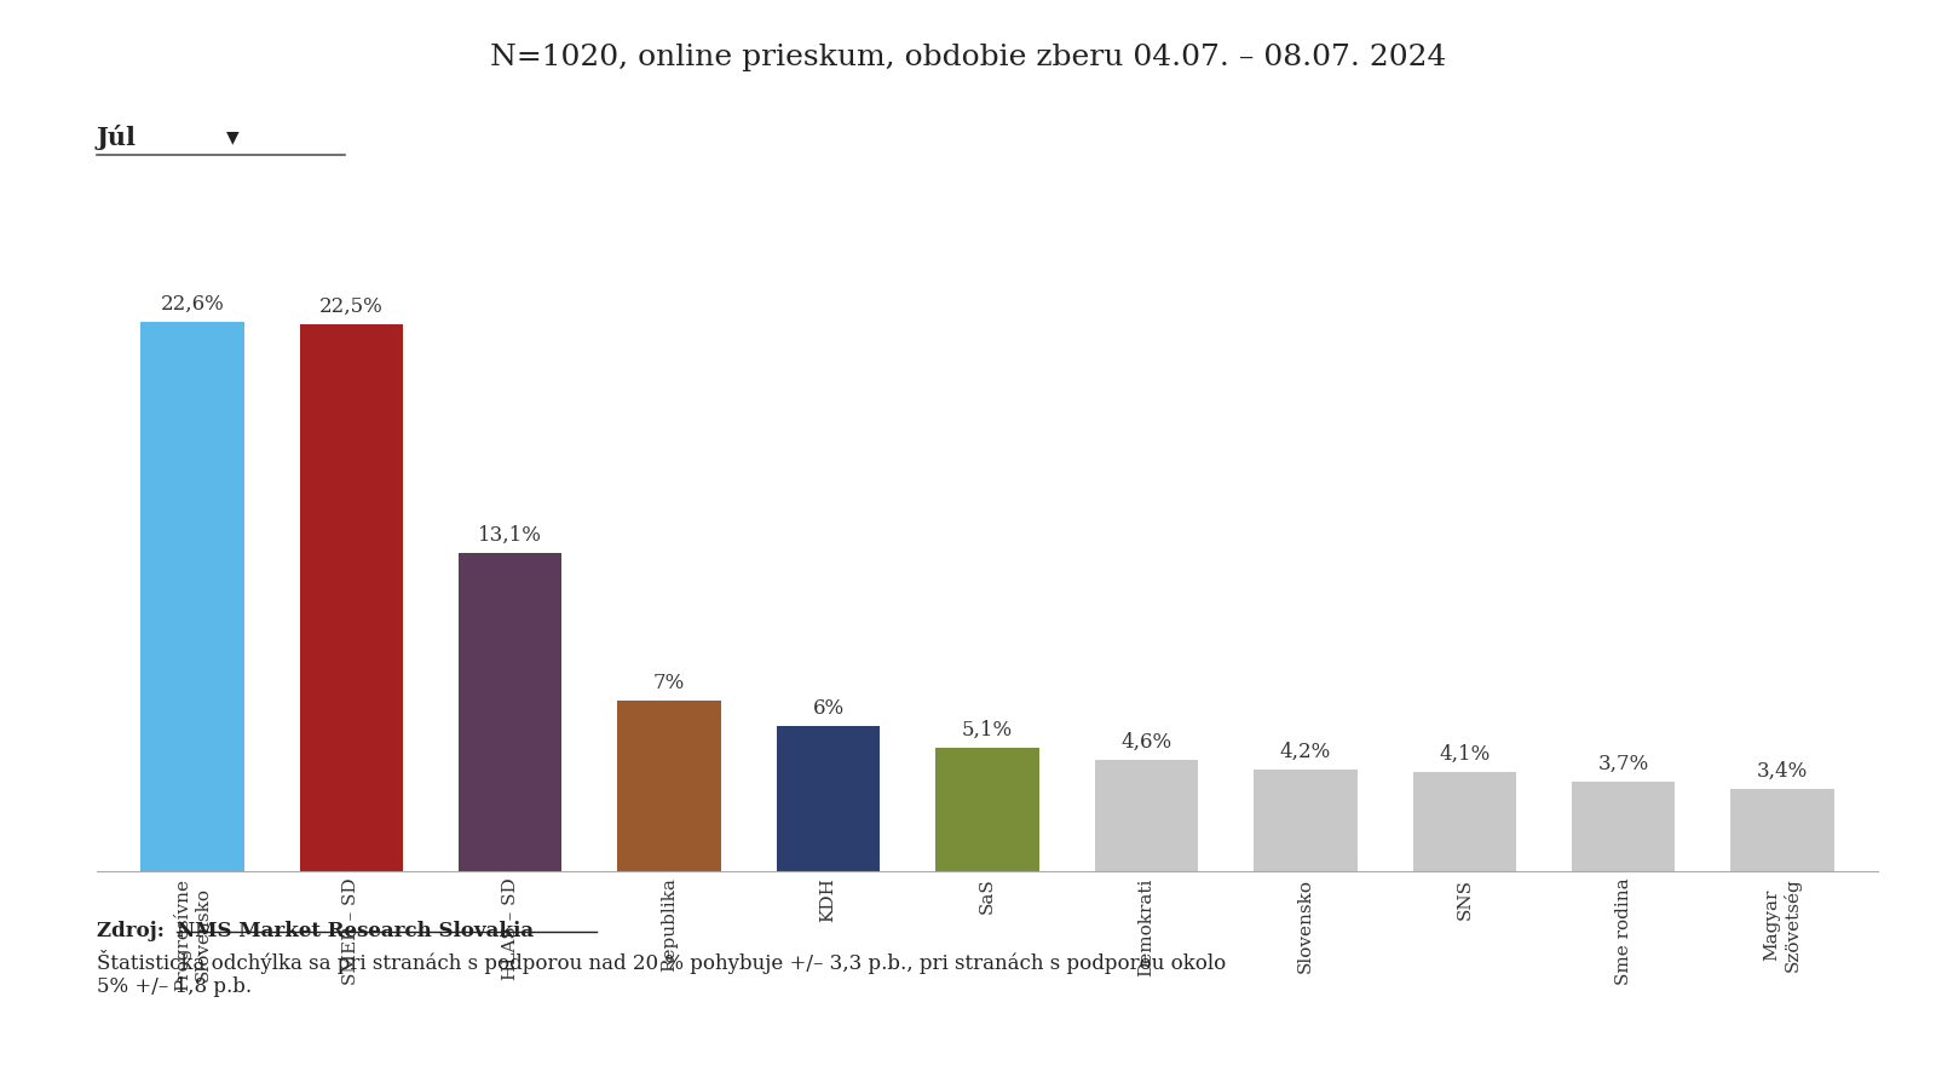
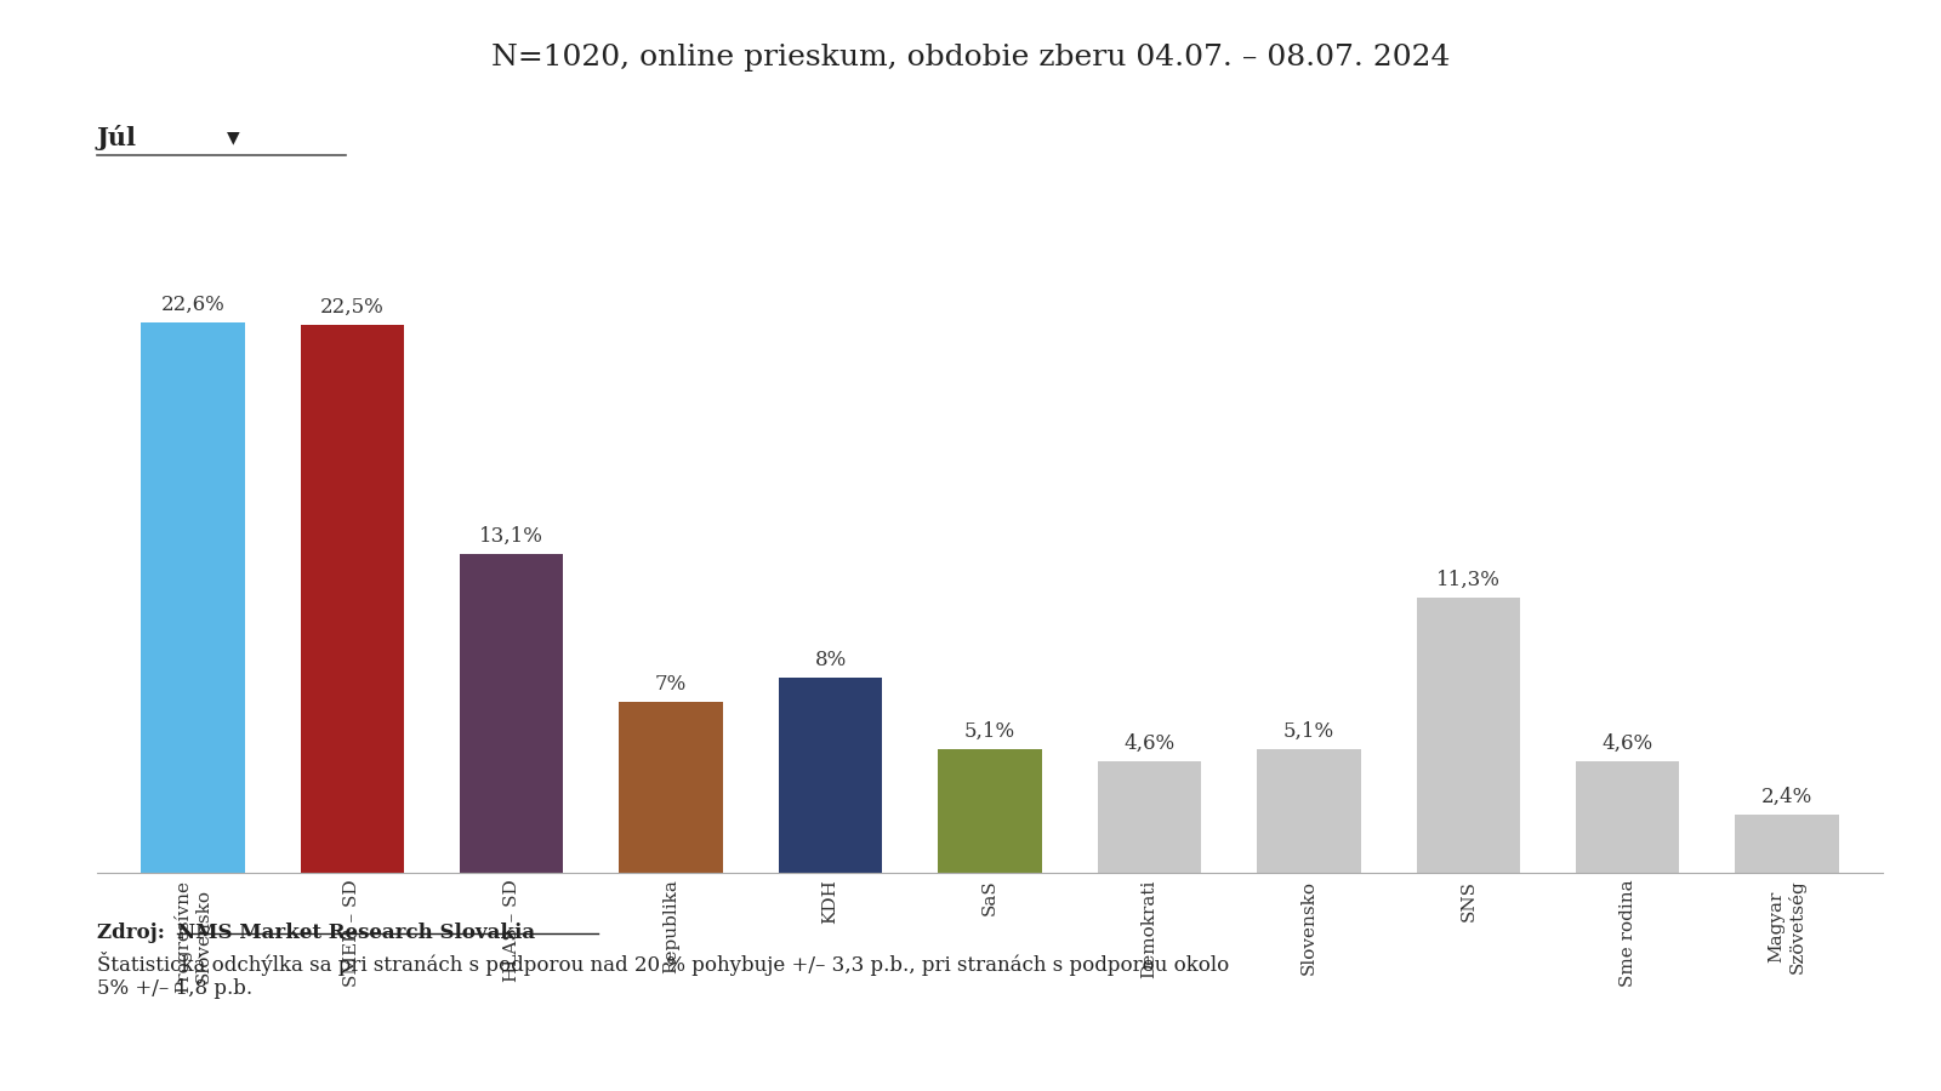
KDH: 6% -> 8%
Slovensko: 4,2% -> 5,1%
SNS: 4,1% -> 11,3%
Sme rodina: 3,7% -> 4,6%
Magyar Szövetség: 3,4% -> 2,4%
